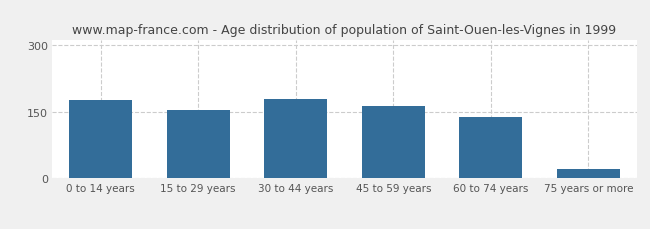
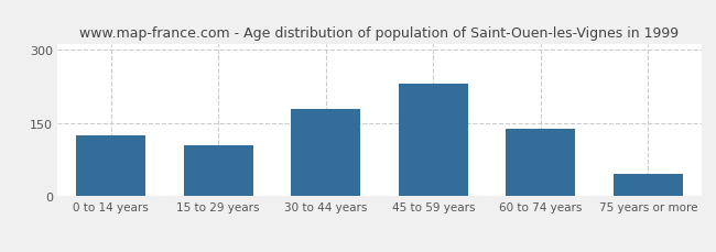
0 to 14 years: 175 -> 125
15 to 29 years: 154 -> 105
45 to 59 years: 162 -> 230
75 years or more: 20 -> 45
